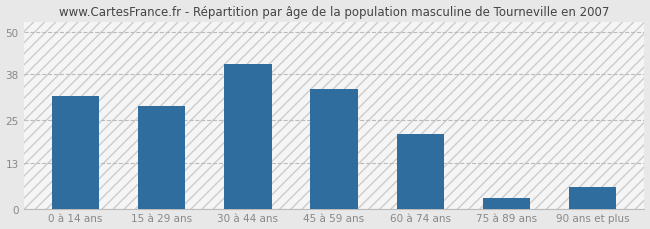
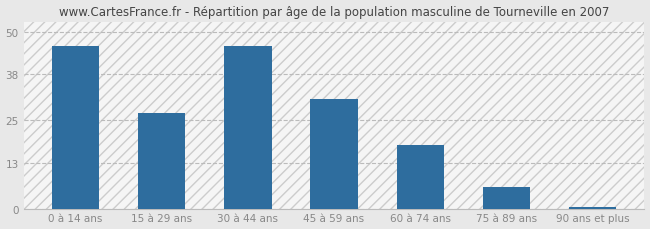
0 à 14 ans: 32.0 -> 46.0
15 à 29 ans: 29.0 -> 27.0
30 à 44 ans: 41.0 -> 46.0
45 à 59 ans: 34.0 -> 31.0
60 à 74 ans: 21.0 -> 18.0
75 à 89 ans: 3.0 -> 6.0
90 ans et plus: 6.0 -> 0.5
